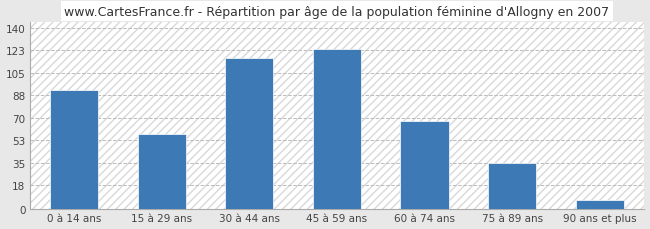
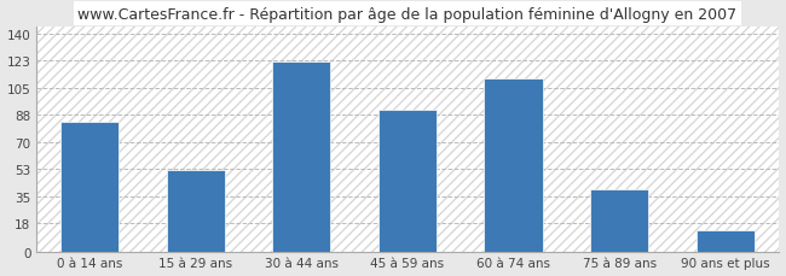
0 à 14 ans: 92 -> 83
15 à 29 ans: 58 -> 52
30 à 44 ans: 117 -> 122
45 à 59 ans: 124 -> 91
60 à 74 ans: 68 -> 111
75 à 89 ans: 35 -> 40
90 ans et plus: 7 -> 14
